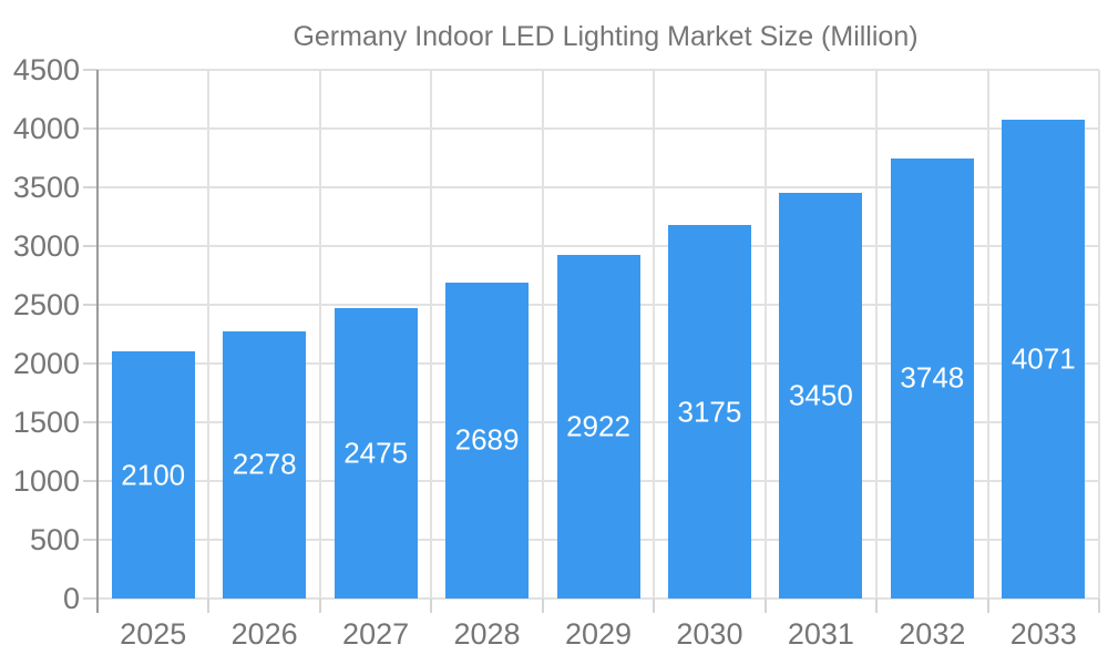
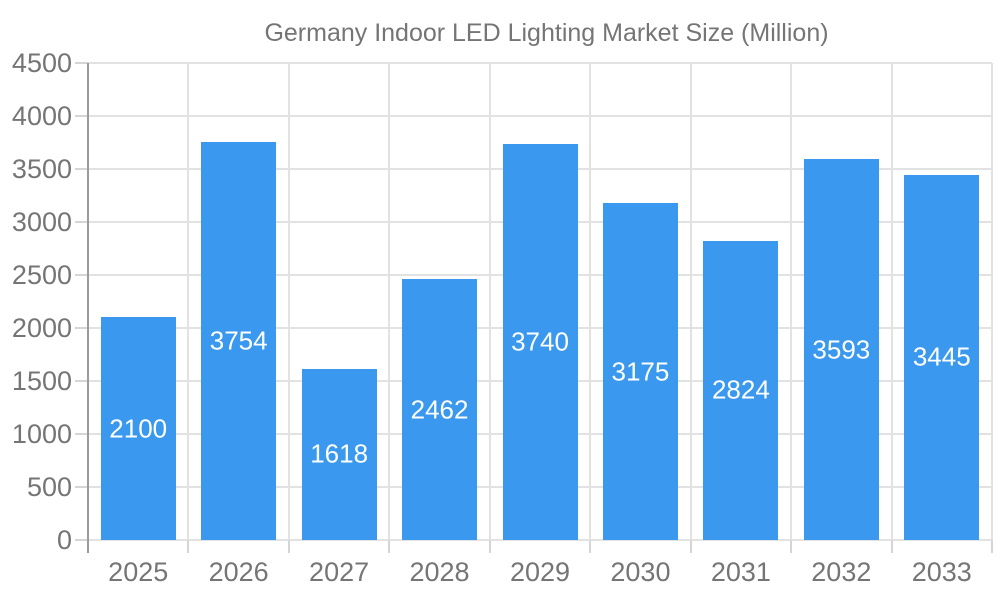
2026: 2278 -> 3754
2027: 2475 -> 1618
2028: 2689 -> 2462
2029: 2922 -> 3740
2031: 3450 -> 2824
2032: 3748 -> 3593
2033: 4071 -> 3445
